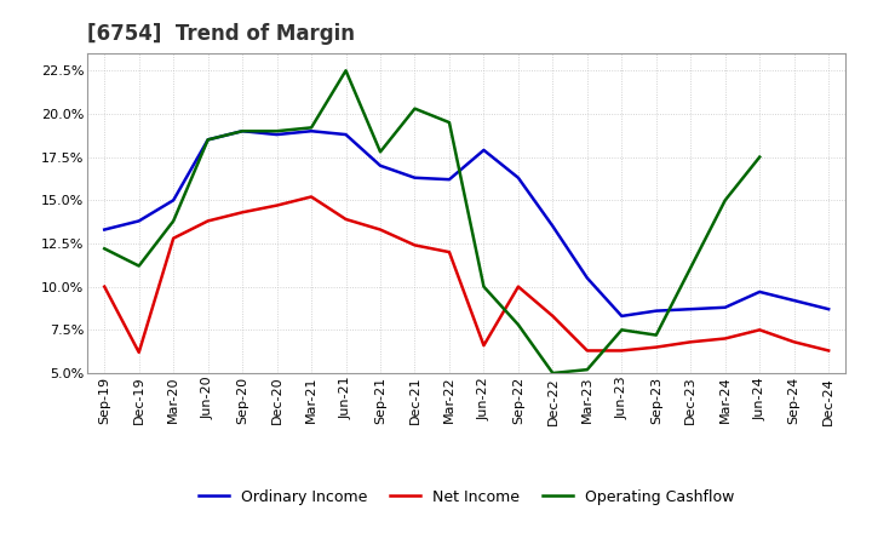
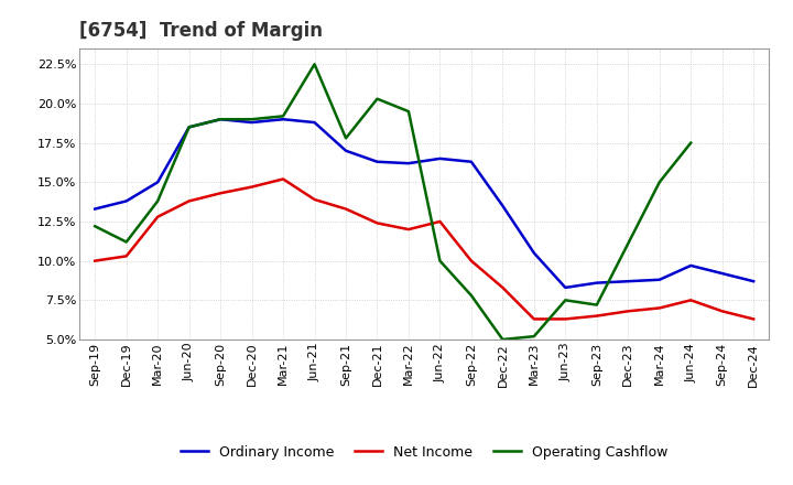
Net Income/Dec-19: 6.2% -> 10.3%
Ordinary Income/Jun-22: 17.9% -> 16.5%
Net Income/Jun-22: 6.6% -> 12.5%
